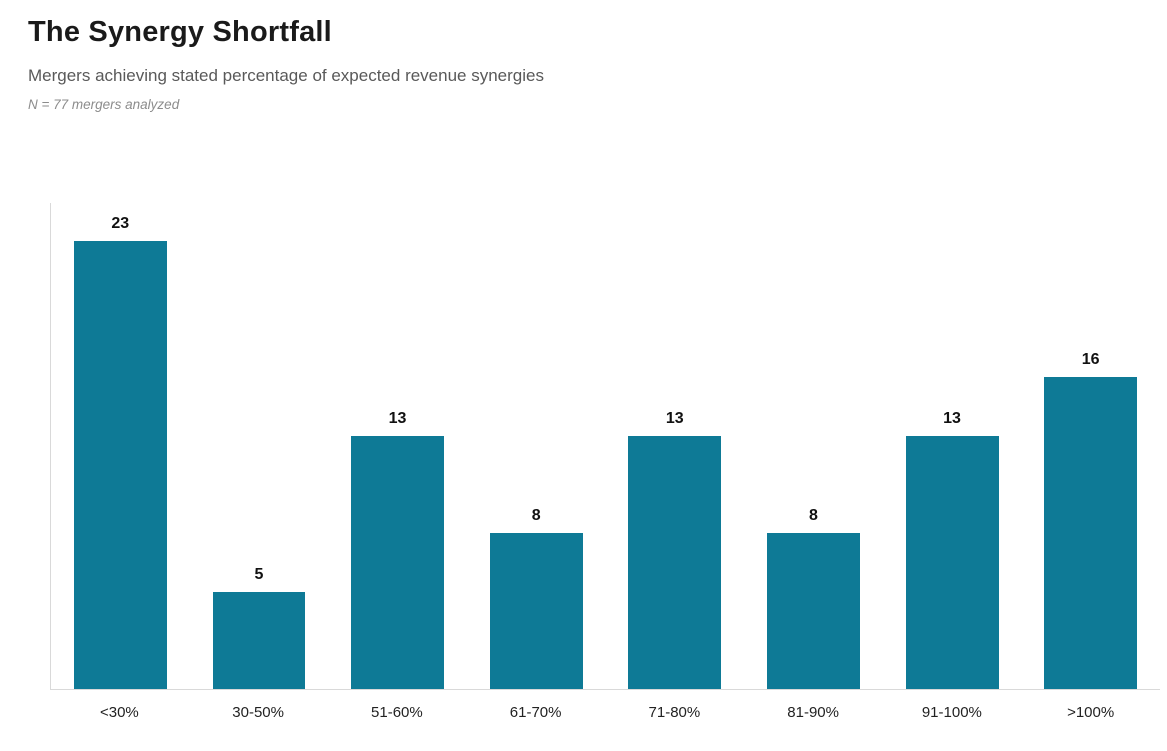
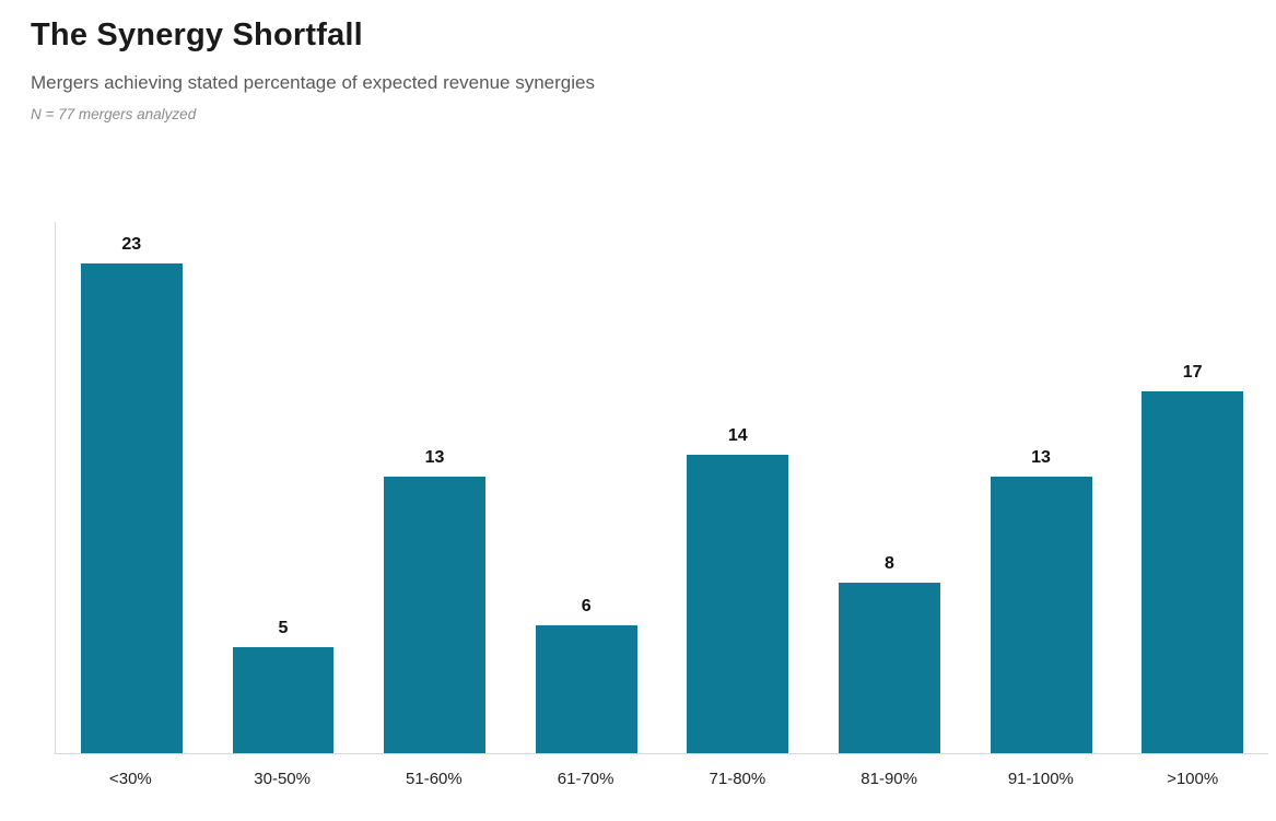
61-70%: 8 -> 6
71-80%: 13 -> 14
>100%: 16 -> 17
